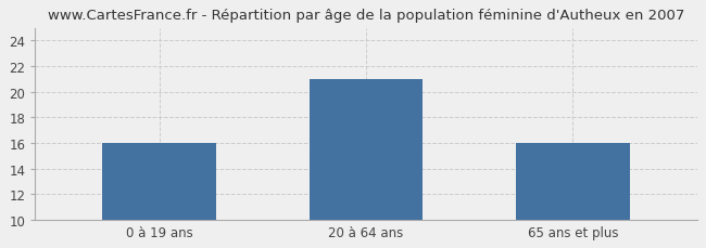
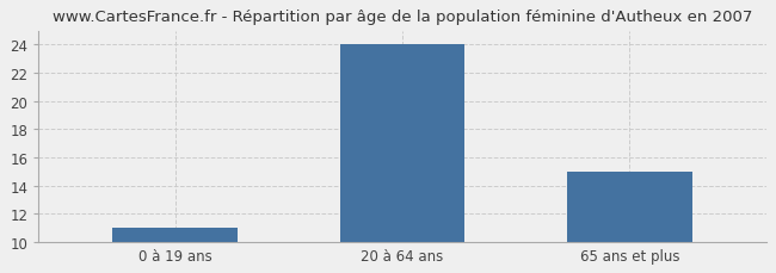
0 à 19 ans: 16 -> 11
20 à 64 ans: 21 -> 24
65 ans et plus: 16 -> 15
